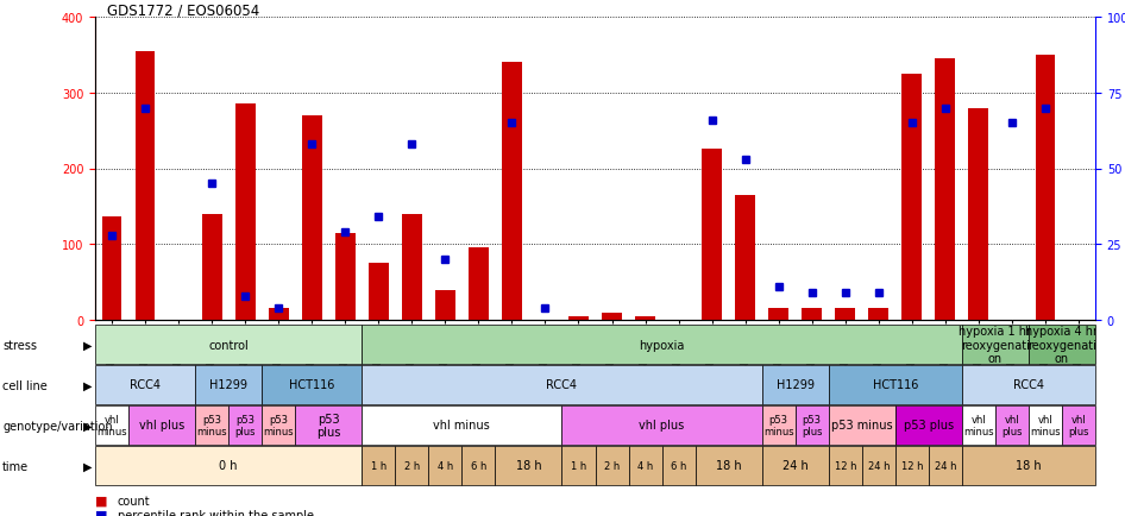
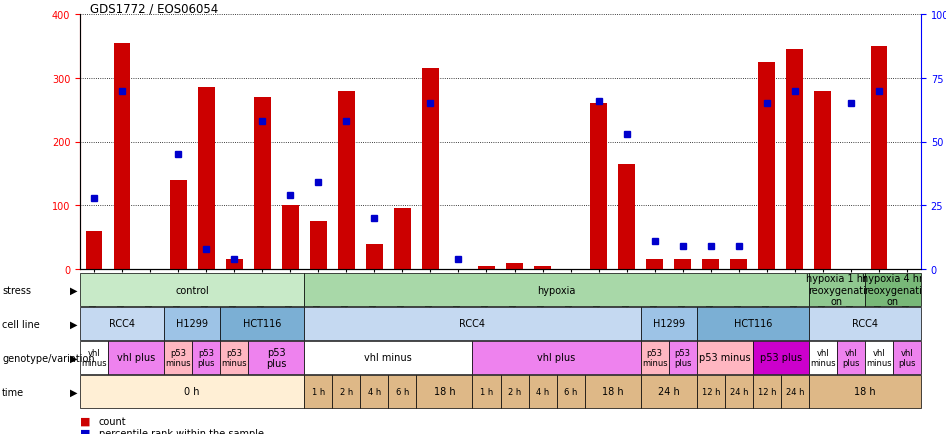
GSM95386: 136 -> 60
GSM95584: 114 -> 100
GSM95555: 140 -> 280
GSM95396: 340 -> 315
GSM95398: 226 -> 260
